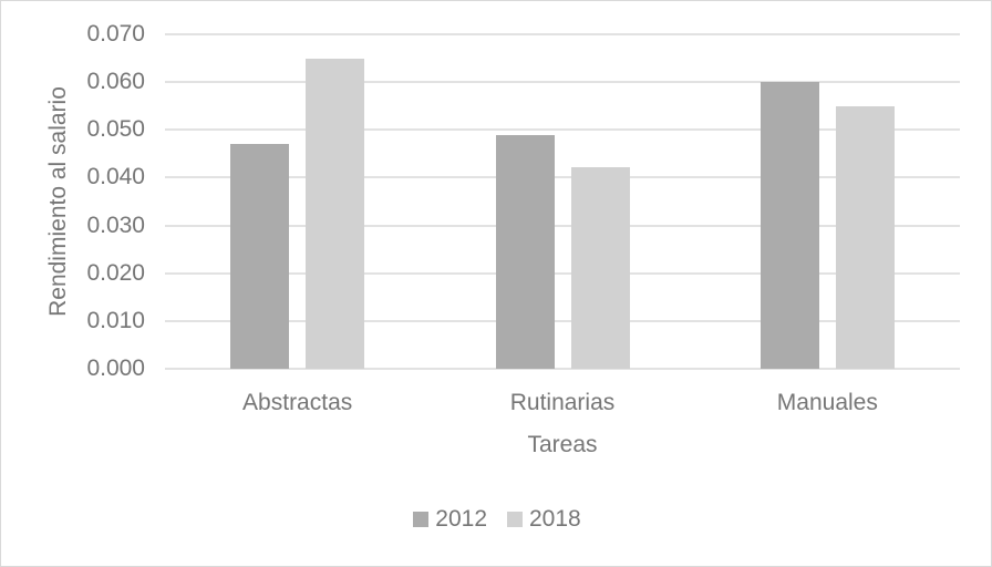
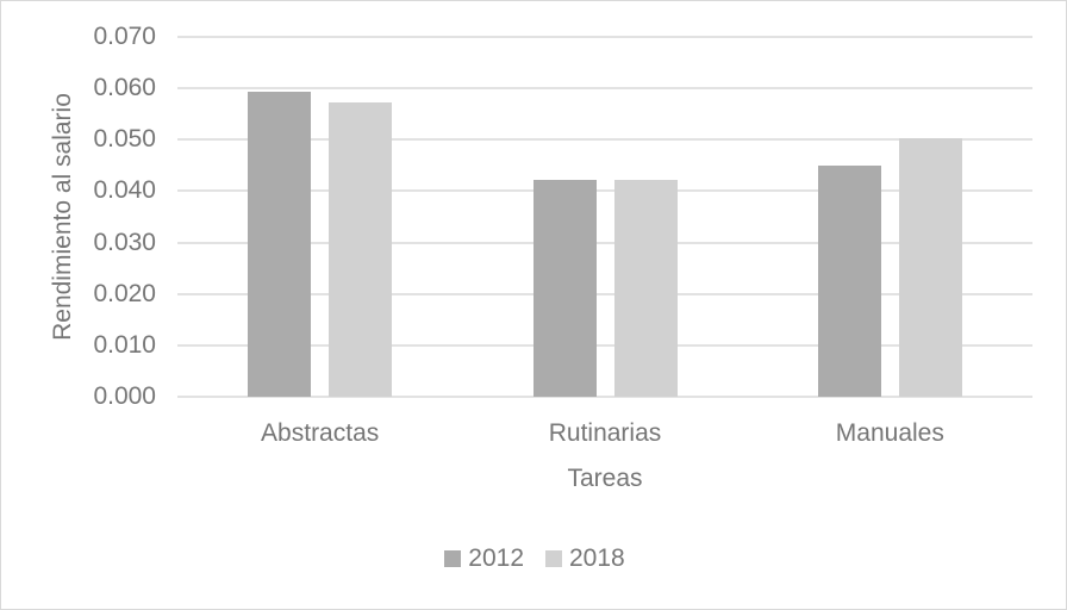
2012/Abstractas: 0.047 -> 0.059
2018/Abstractas: 0.065 -> 0.057
2012/Rutinarias: 0.049 -> 0.042
2012/Manuales: 0.060 -> 0.045
2018/Manuales: 0.055 -> 0.050
